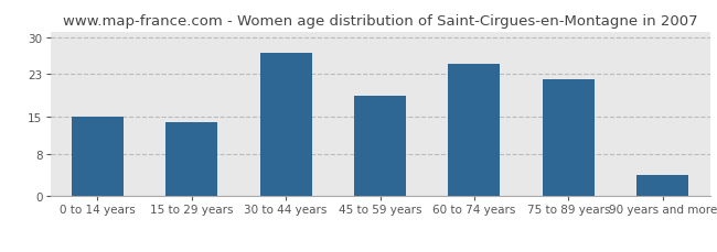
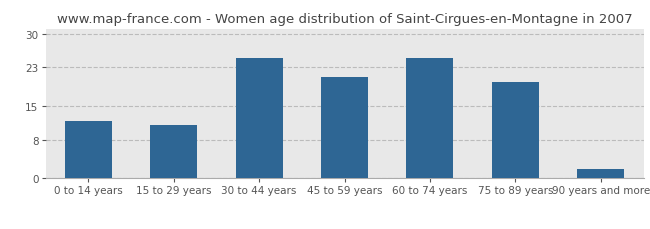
0 to 14 years: 15 -> 12
15 to 29 years: 14 -> 11
30 to 44 years: 27 -> 25
45 to 59 years: 19 -> 21
75 to 89 years: 22 -> 20
90 years and more: 4 -> 2
